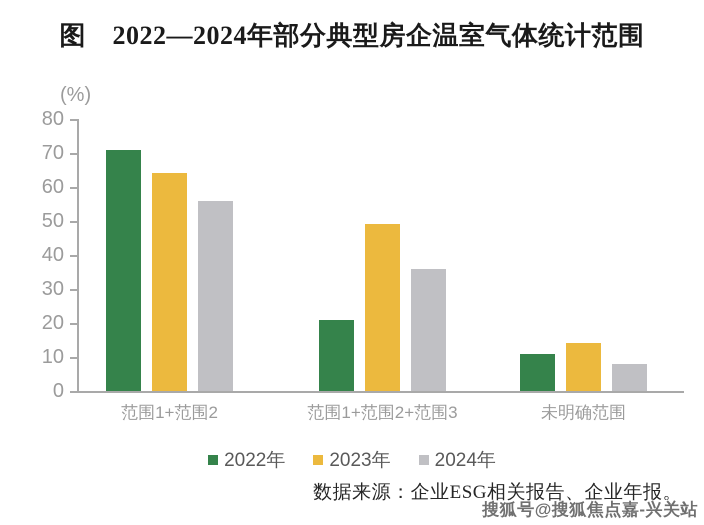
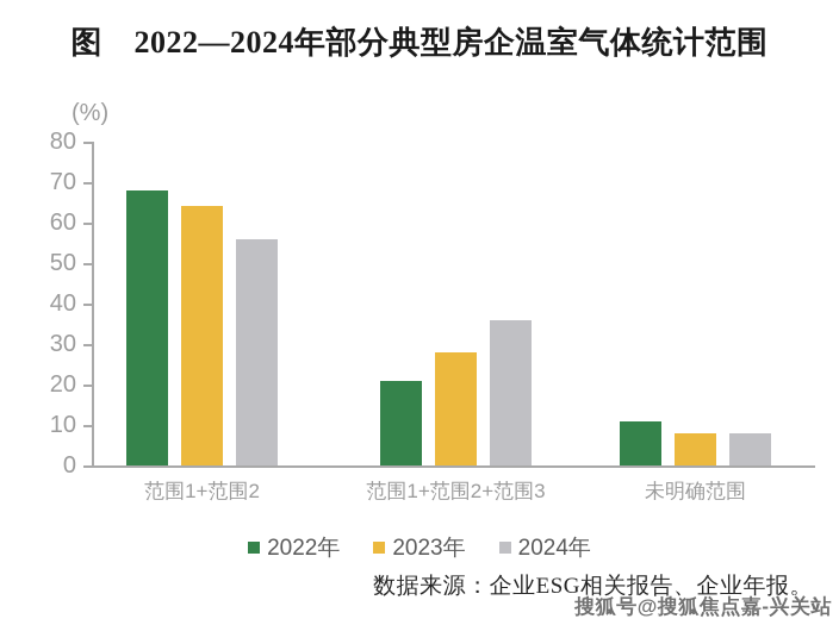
2022年/范围1+范围2: 71 -> 68
2023年/范围1+范围2+范围3: 49 -> 28
2023年/未明确范围: 14 -> 8
